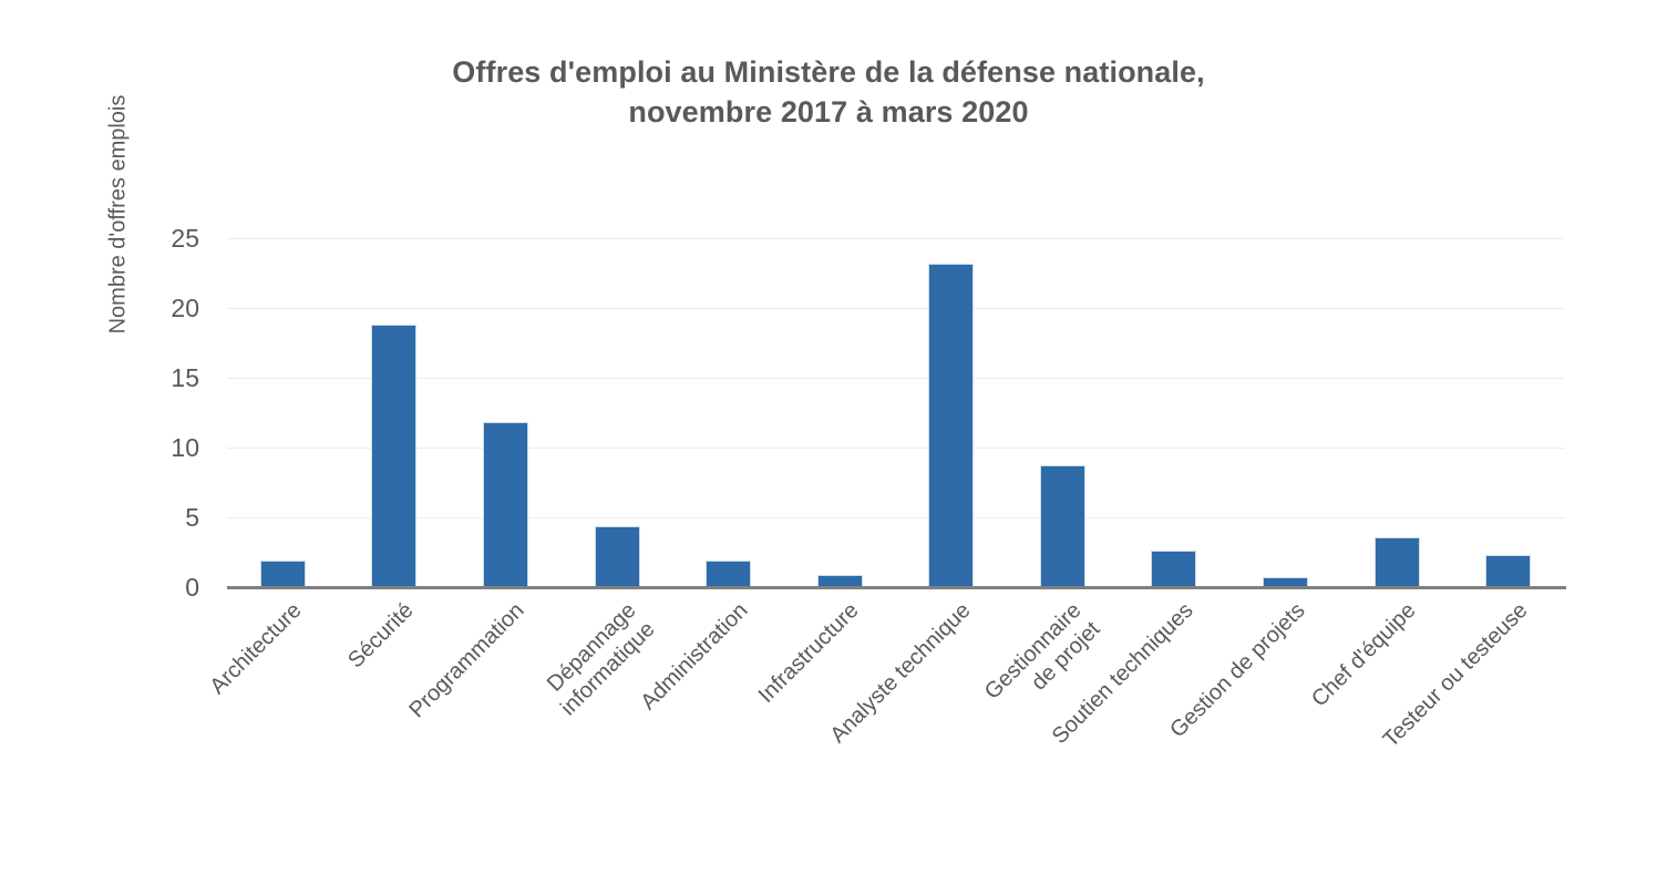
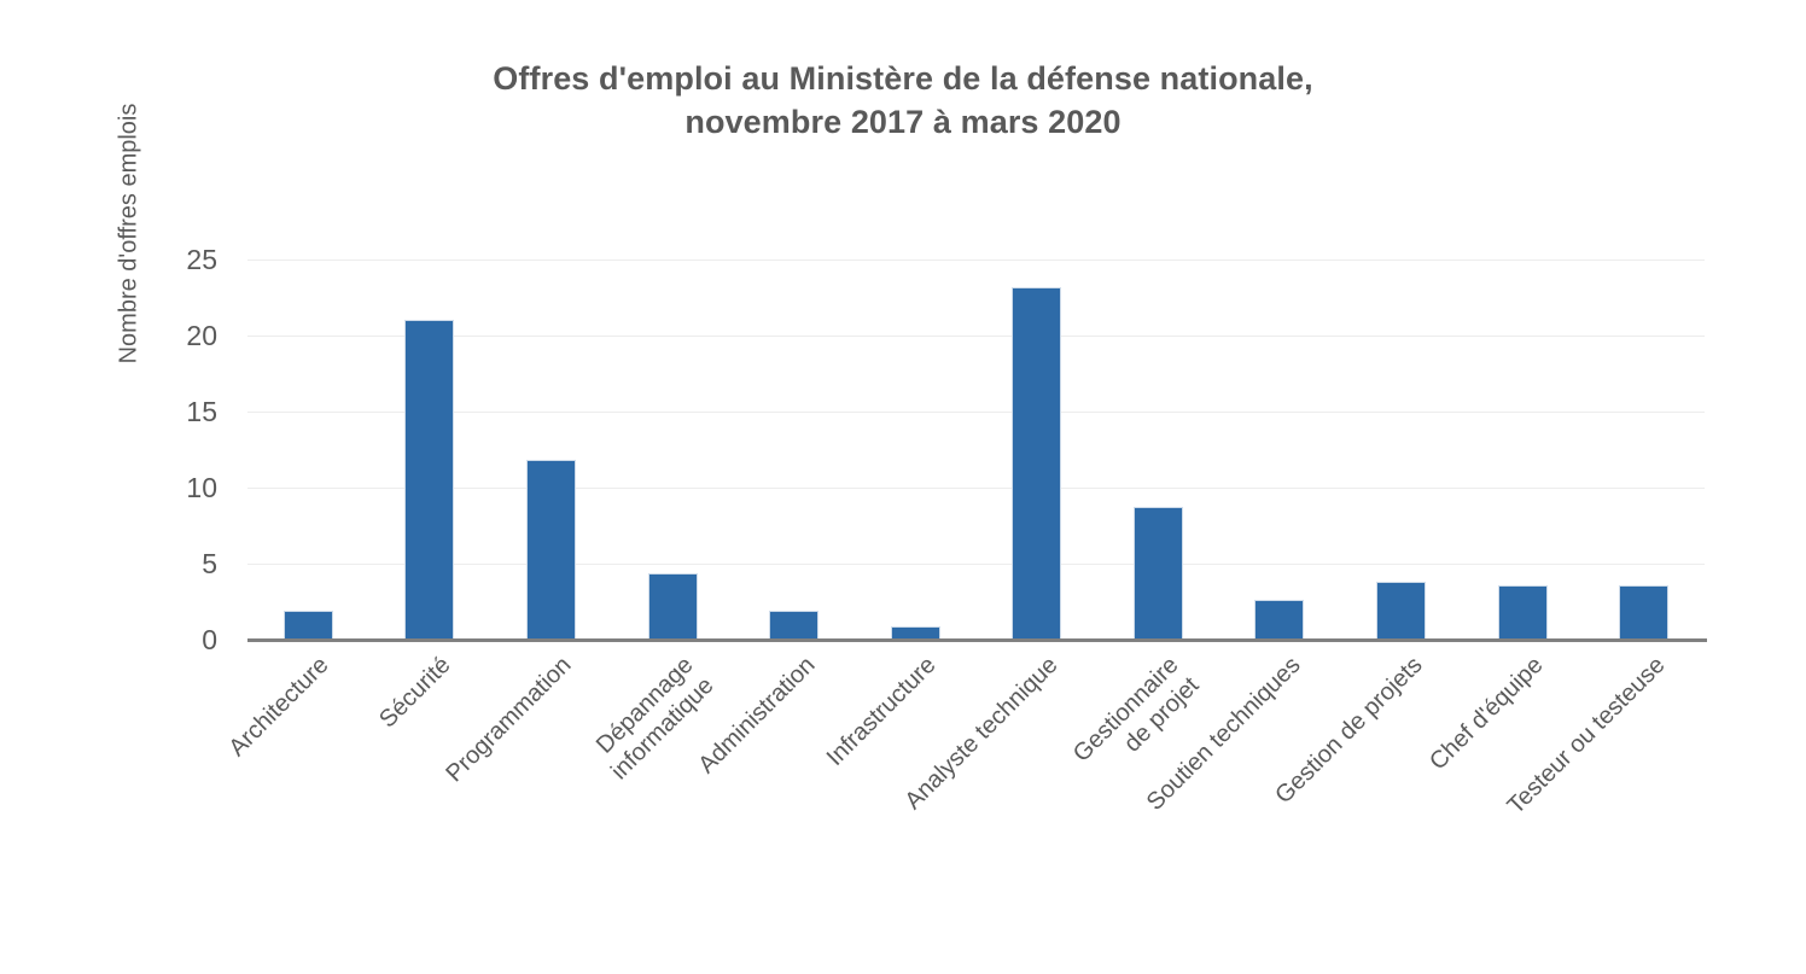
Sécurité: 18.8 -> 21.0
Gestion de projets: 0.7 -> 3.8
Testeur ou testeuse: 2.3 -> 3.6
